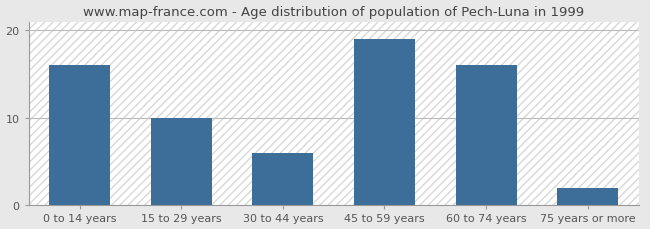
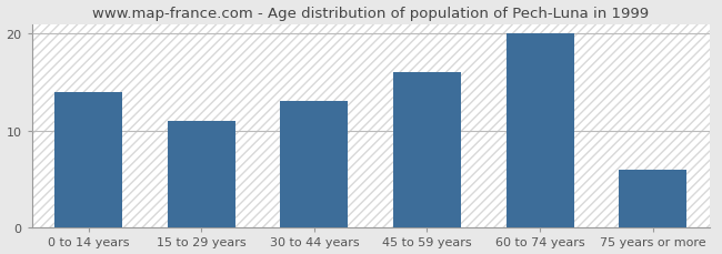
0 to 14 years: 16 -> 14
15 to 29 years: 10 -> 11
30 to 44 years: 6 -> 13
45 to 59 years: 19 -> 16
60 to 74 years: 16 -> 20
75 years or more: 2 -> 6
